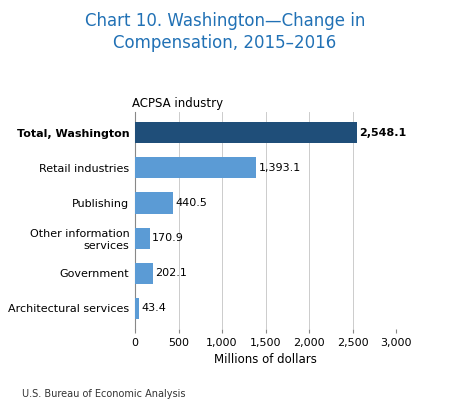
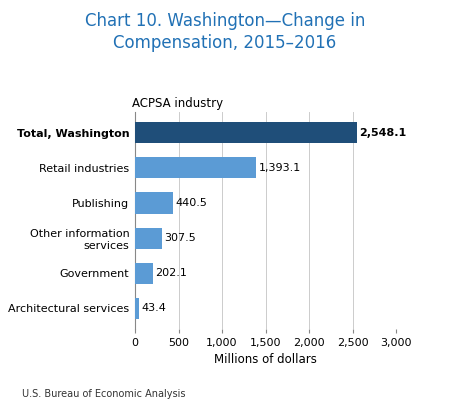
Other information services: 170.9 -> 307.5
